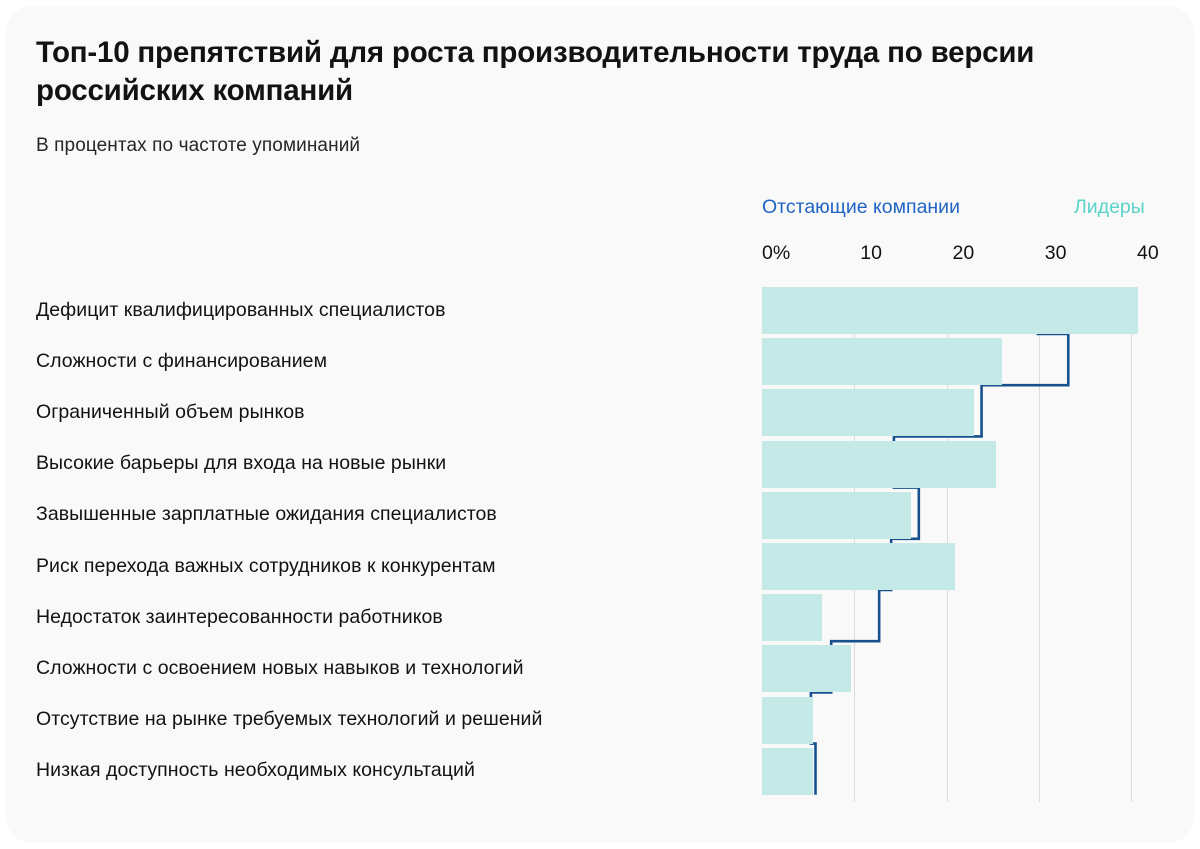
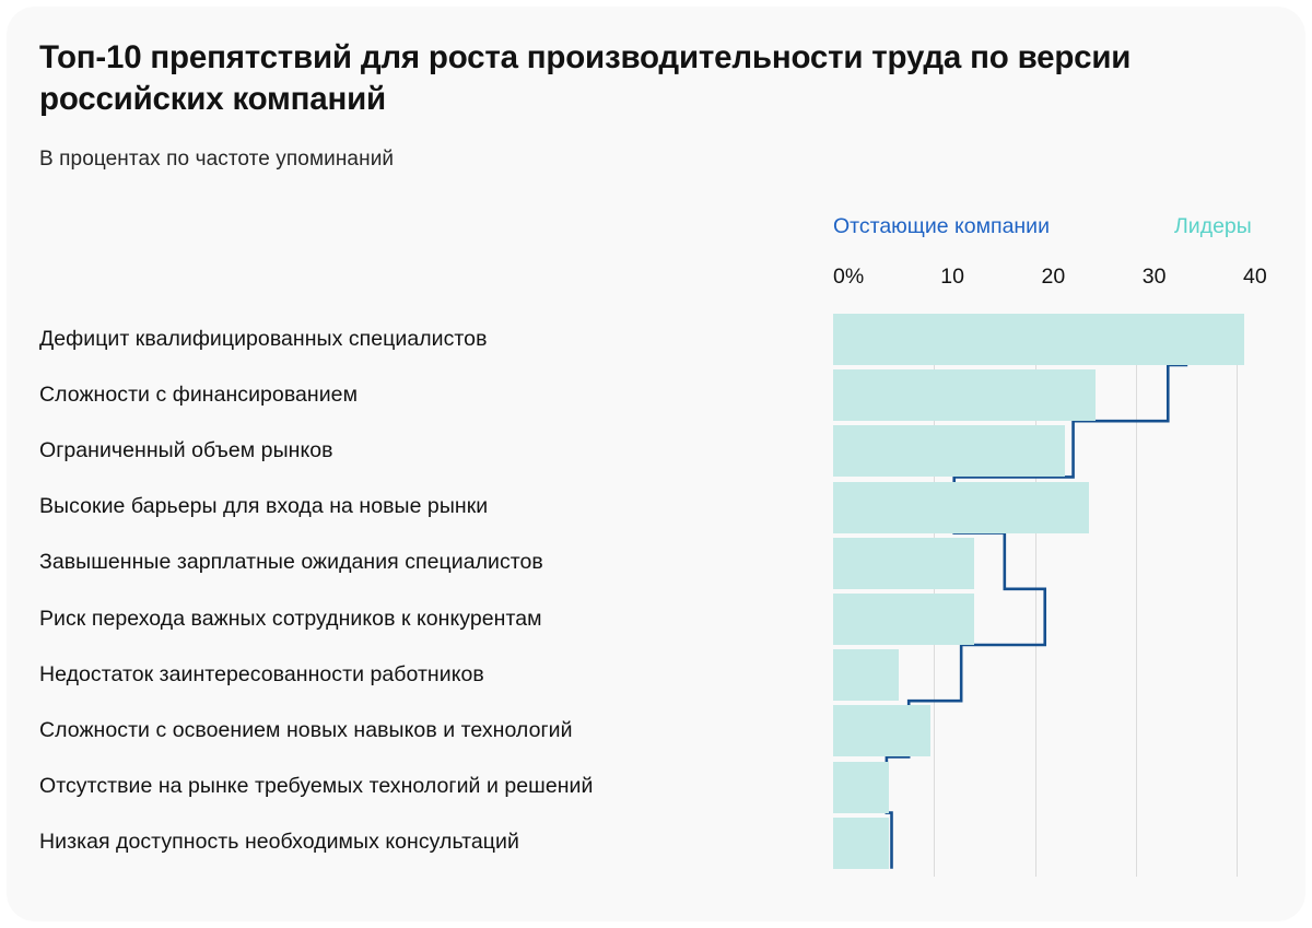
Отстающие компании/Дефицит квалифицированных специалистов: 30 -> 35
Отстающие компании/Высокие барьеры для входа на новые рынки: 14 -> 12
Лидеры/Завышенные зарплатные ожидания специалистов: 16 -> 14
Лидеры/Риск перехода важных сотрудников к конкурентам: 21 -> 14
Отстающие компании/Риск перехода важных сотрудников к конкурентам: 14 -> 21
